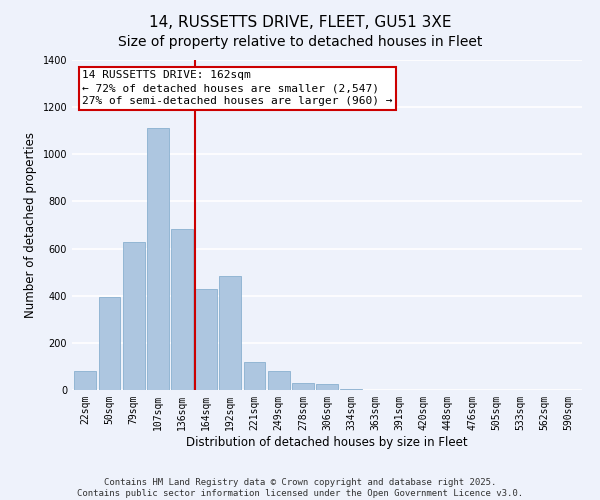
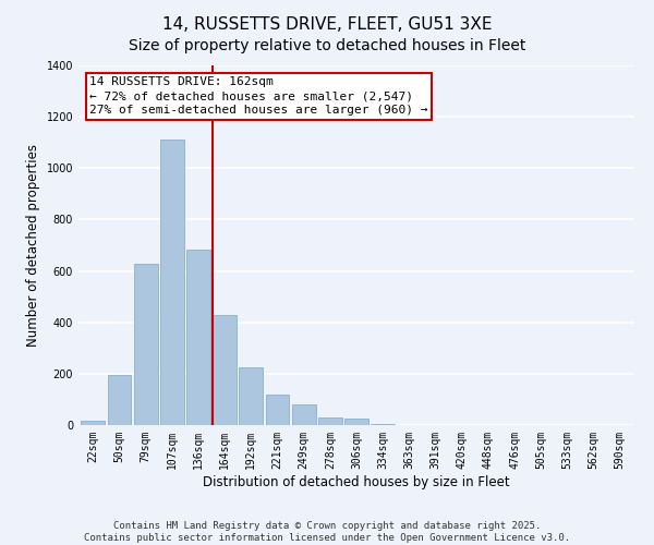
22sqm: 80 -> 15
50sqm: 395 -> 195
192sqm: 485 -> 225
